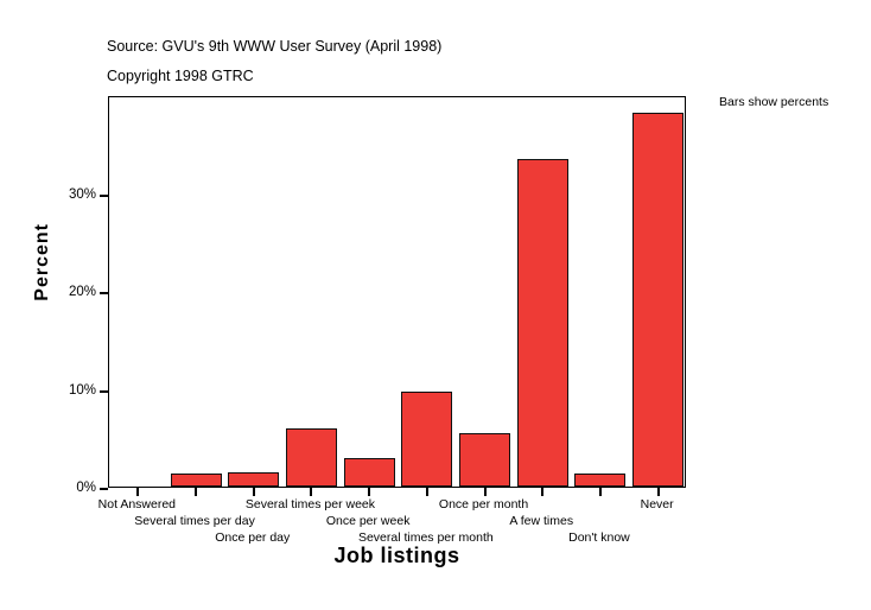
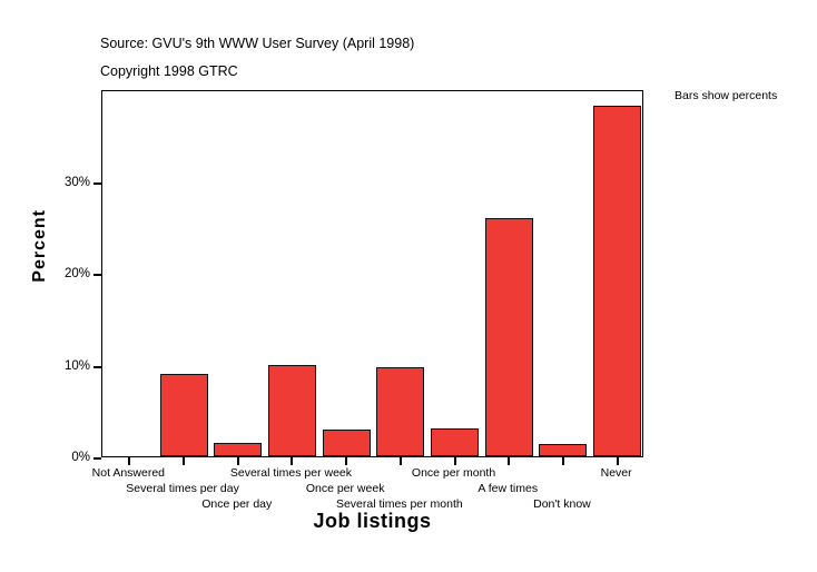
Several times per day: 1% -> 9%
Several times per week: 6% -> 10%
Once per month: 6% -> 3%
A few times: 33% -> 26%
